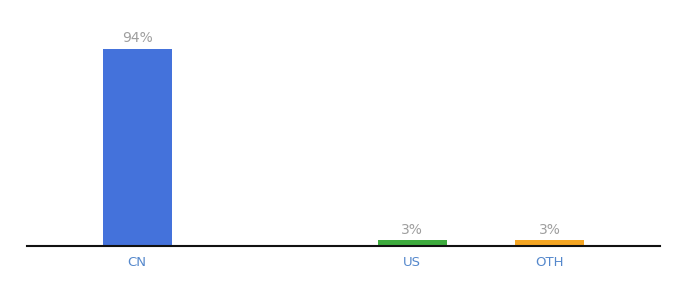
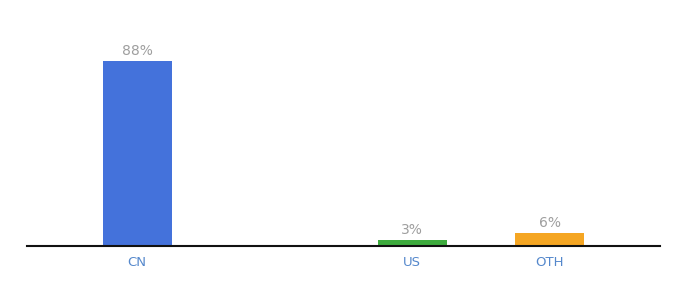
CN: 94% -> 88%
OTH: 3% -> 6%
